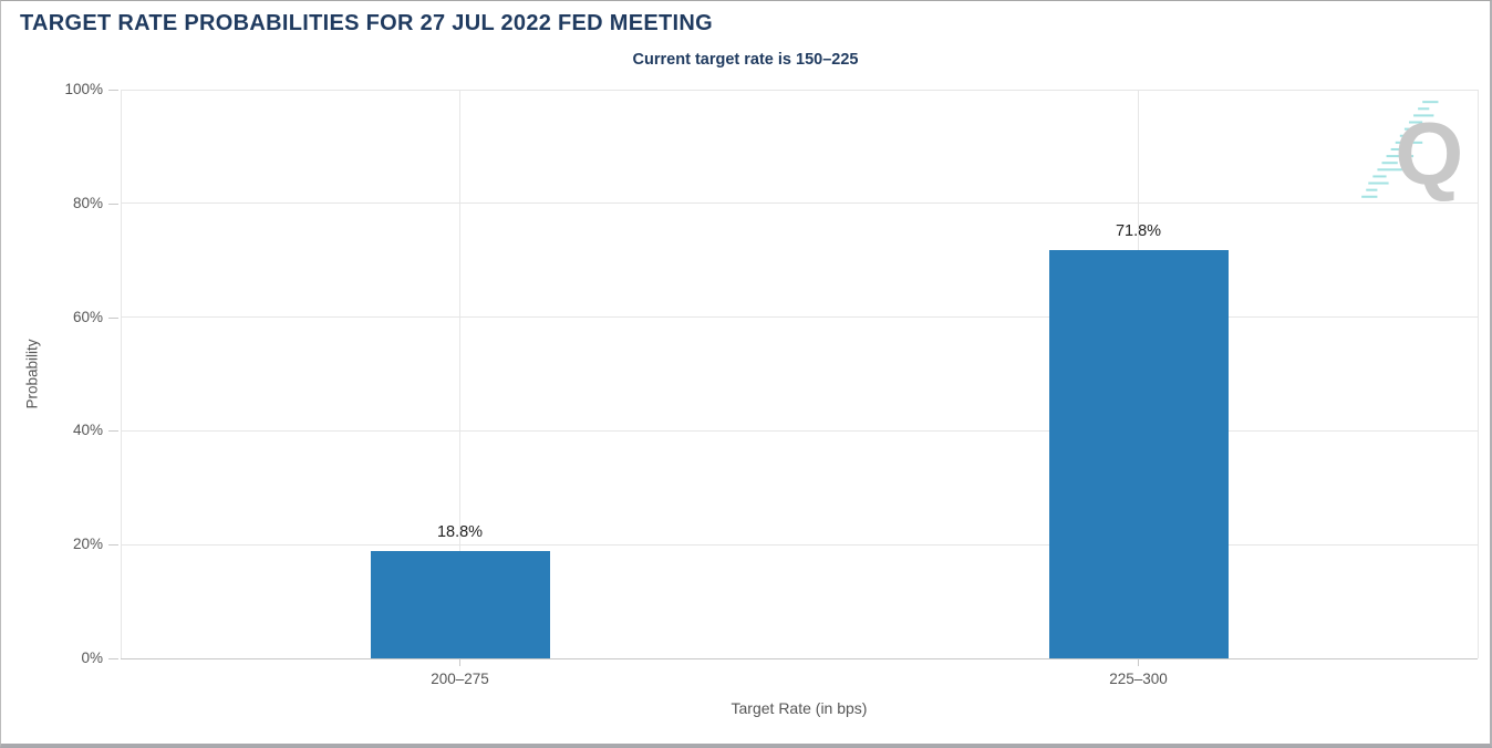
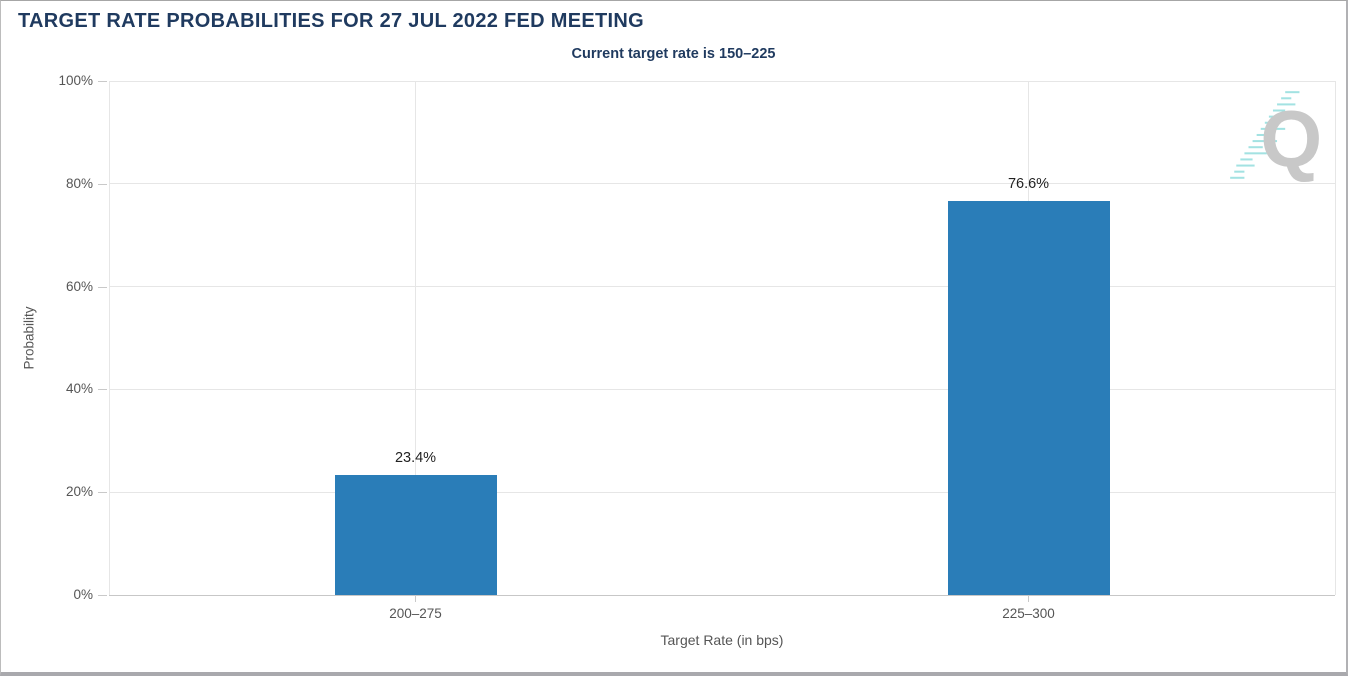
200–275: 18.8% -> 23.4%
225–300: 71.8% -> 76.6%
